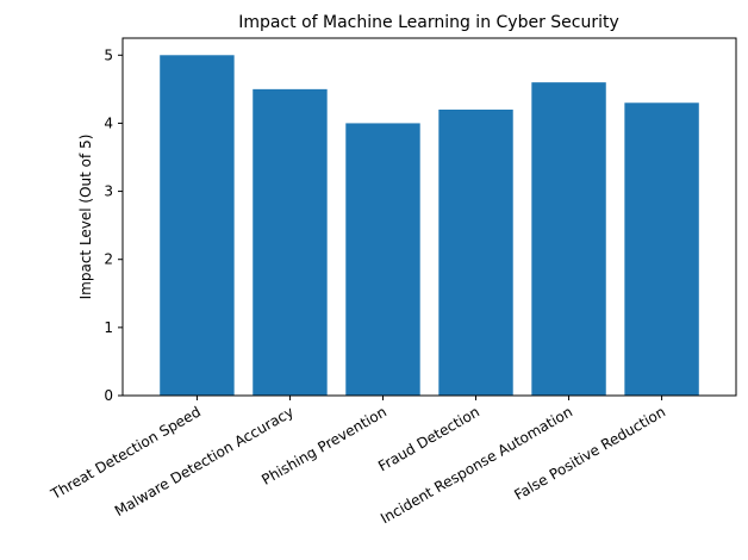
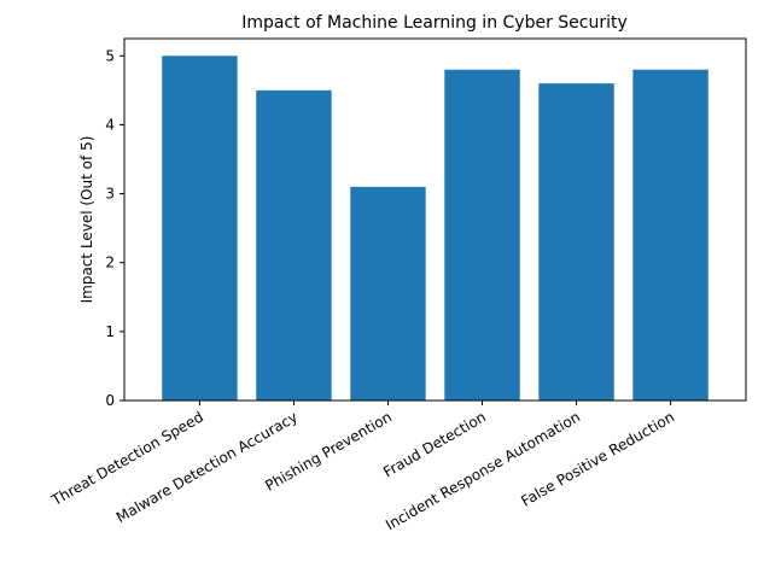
Phishing Prevention: 4.0 -> 3.1
Fraud Detection: 4.2 -> 4.8
False Positive Reduction: 4.3 -> 4.8
